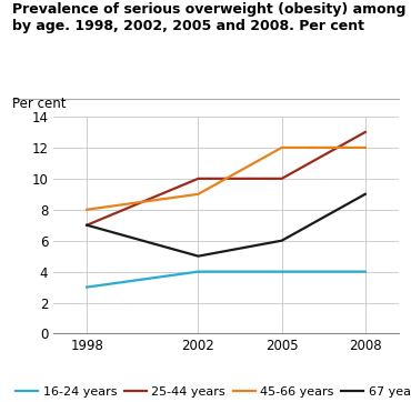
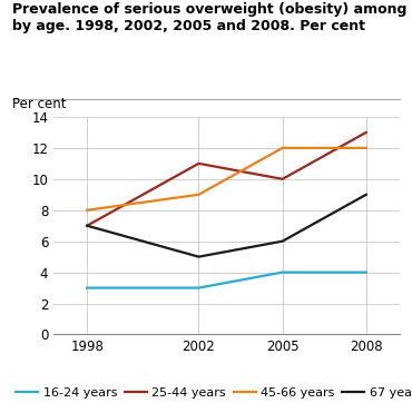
16-24 years/2002: 4 -> 3
25-44 years/2002: 10 -> 11
